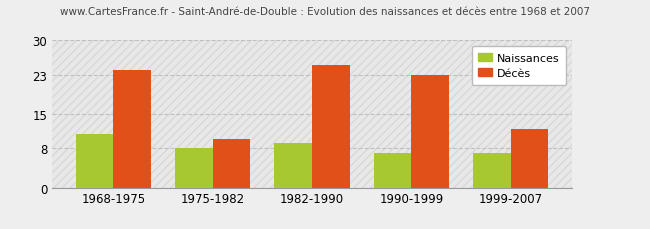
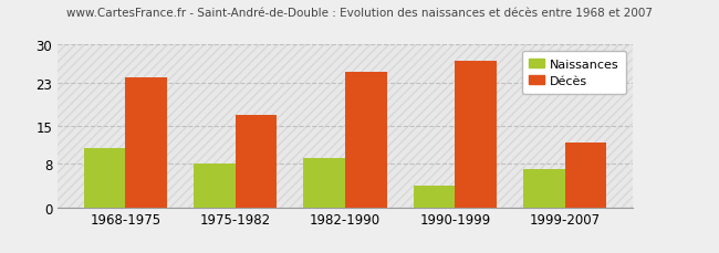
Décès/1975-1982: 10 -> 17
Naissances/1990-1999: 7 -> 4
Décès/1990-1999: 23 -> 27
